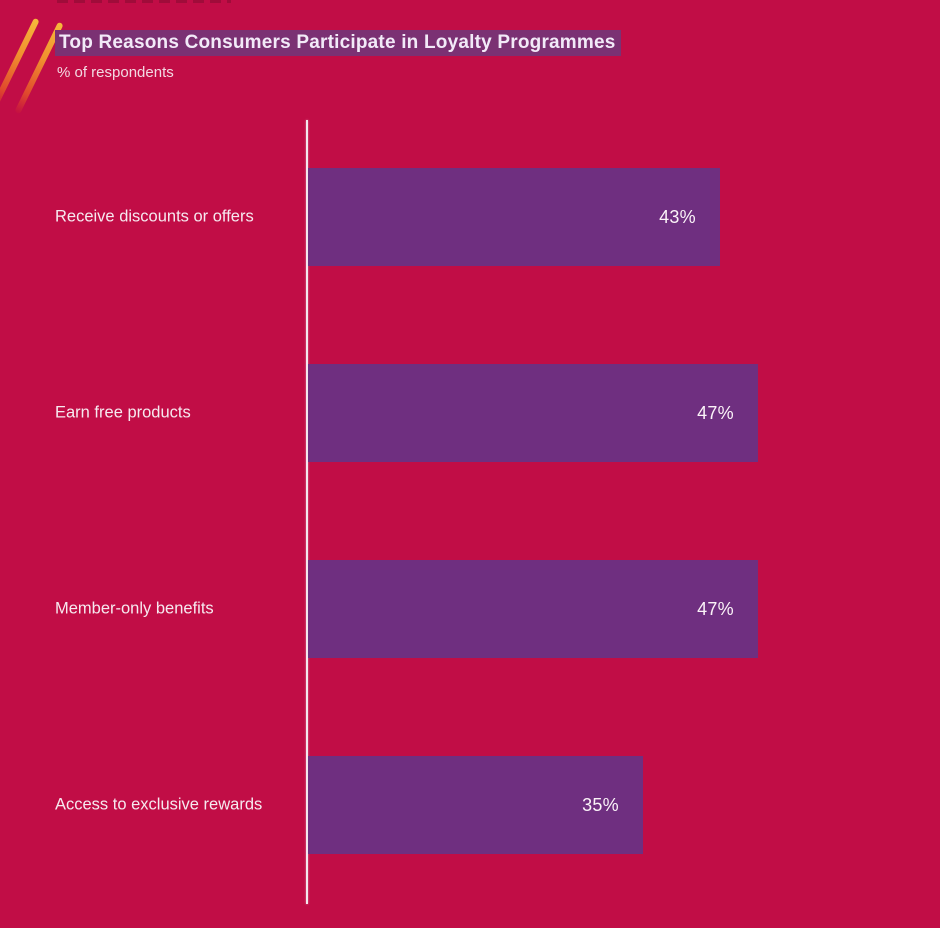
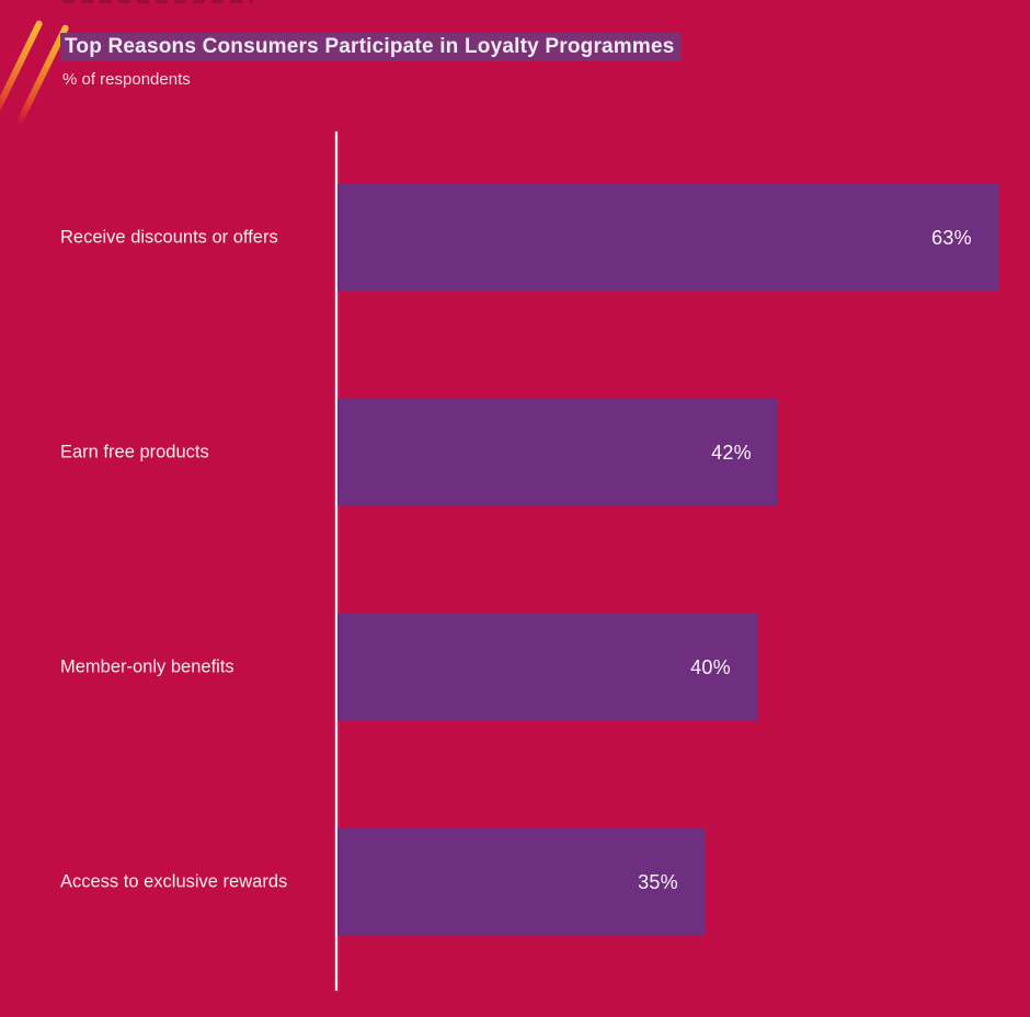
Receive discounts or offers: 43% -> 63%
Earn free products: 47% -> 42%
Member-only benefits: 47% -> 40%
